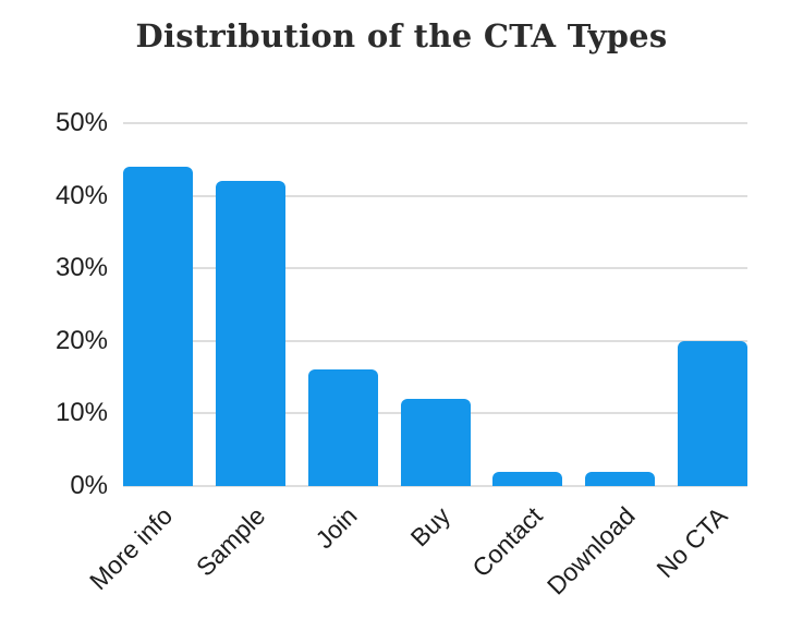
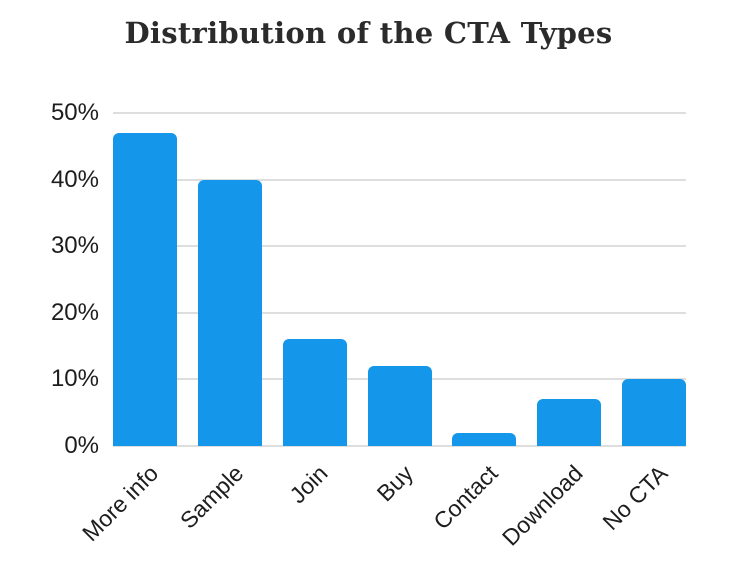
More info: 44% -> 47%
Sample: 42% -> 40%
Download: 2% -> 7%
No CTA: 20% -> 10%
